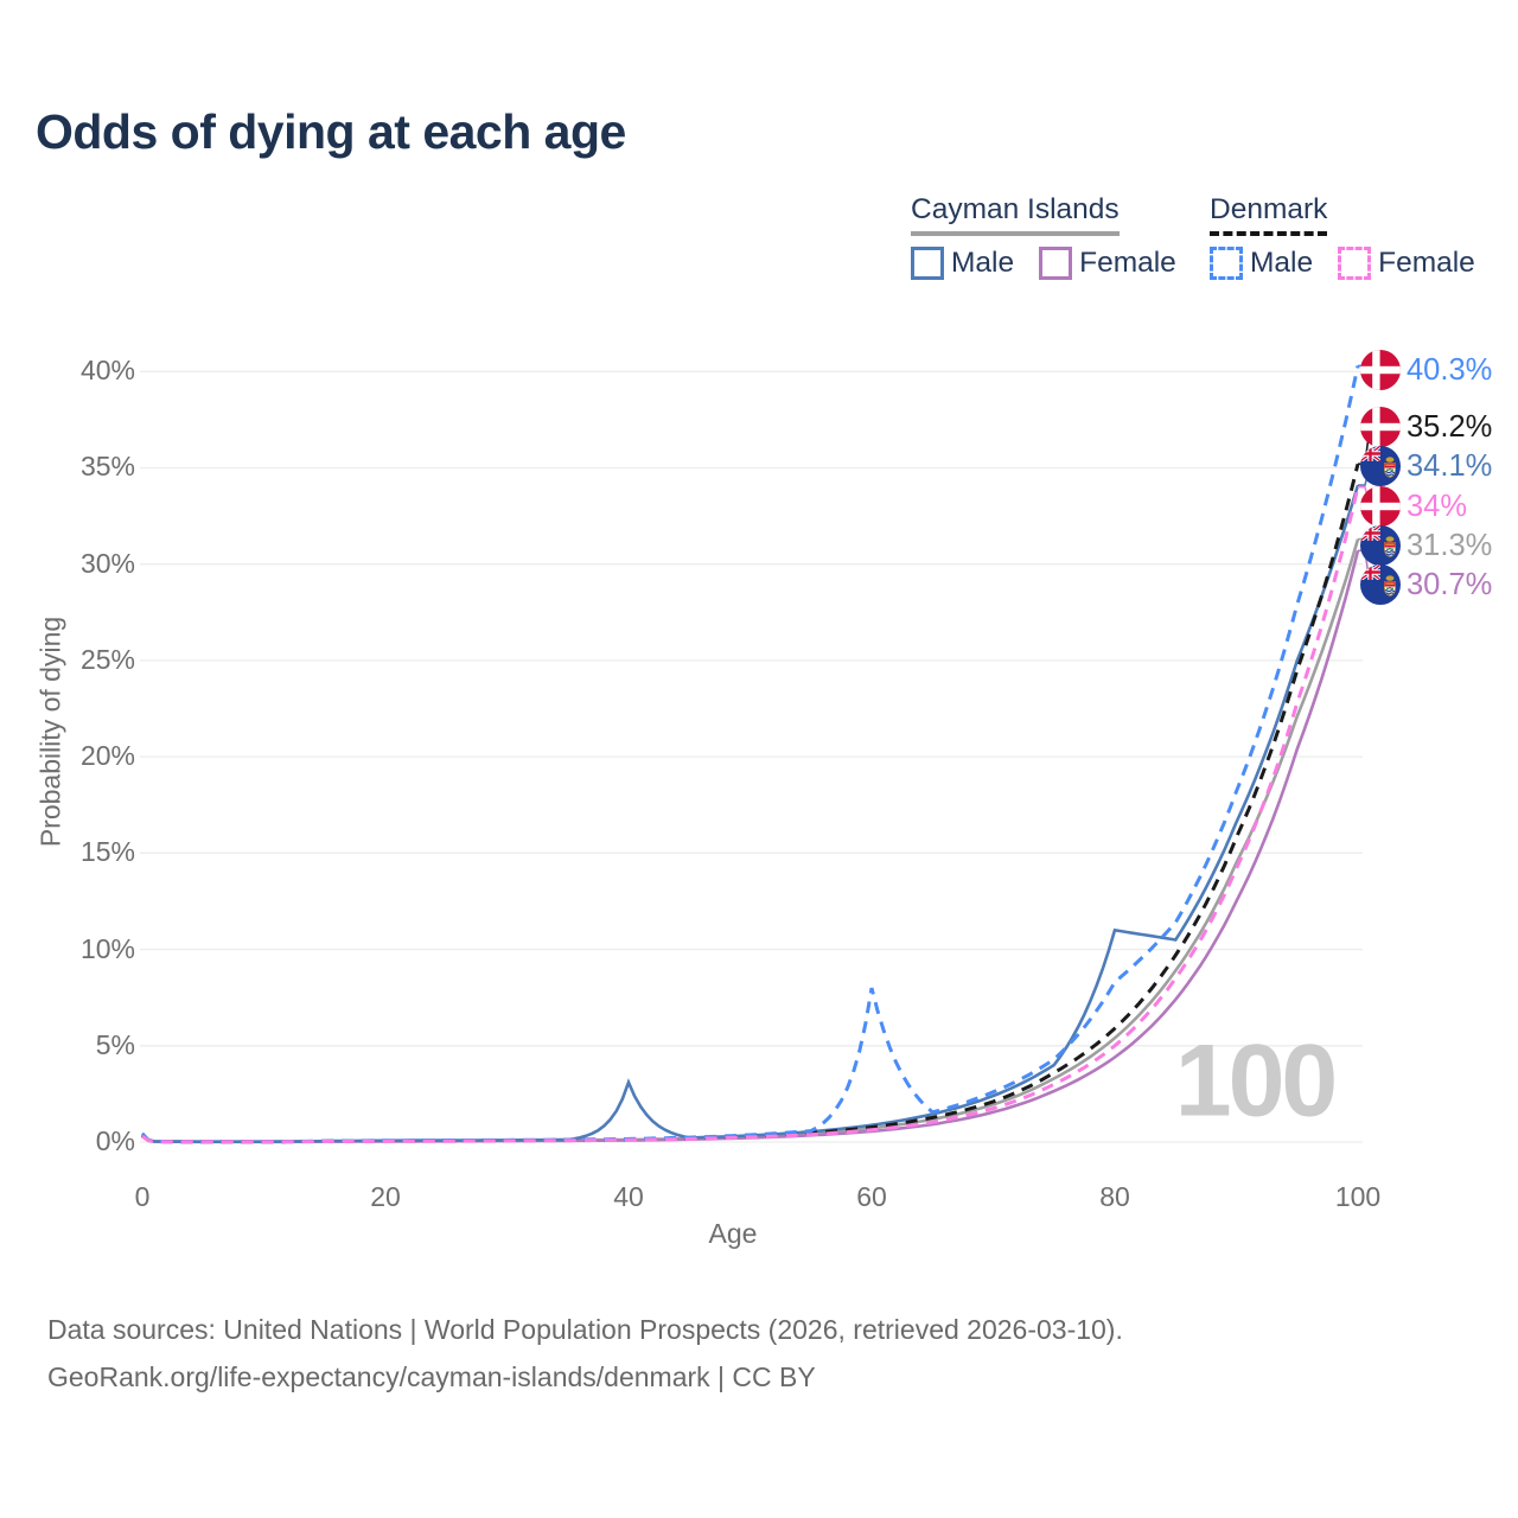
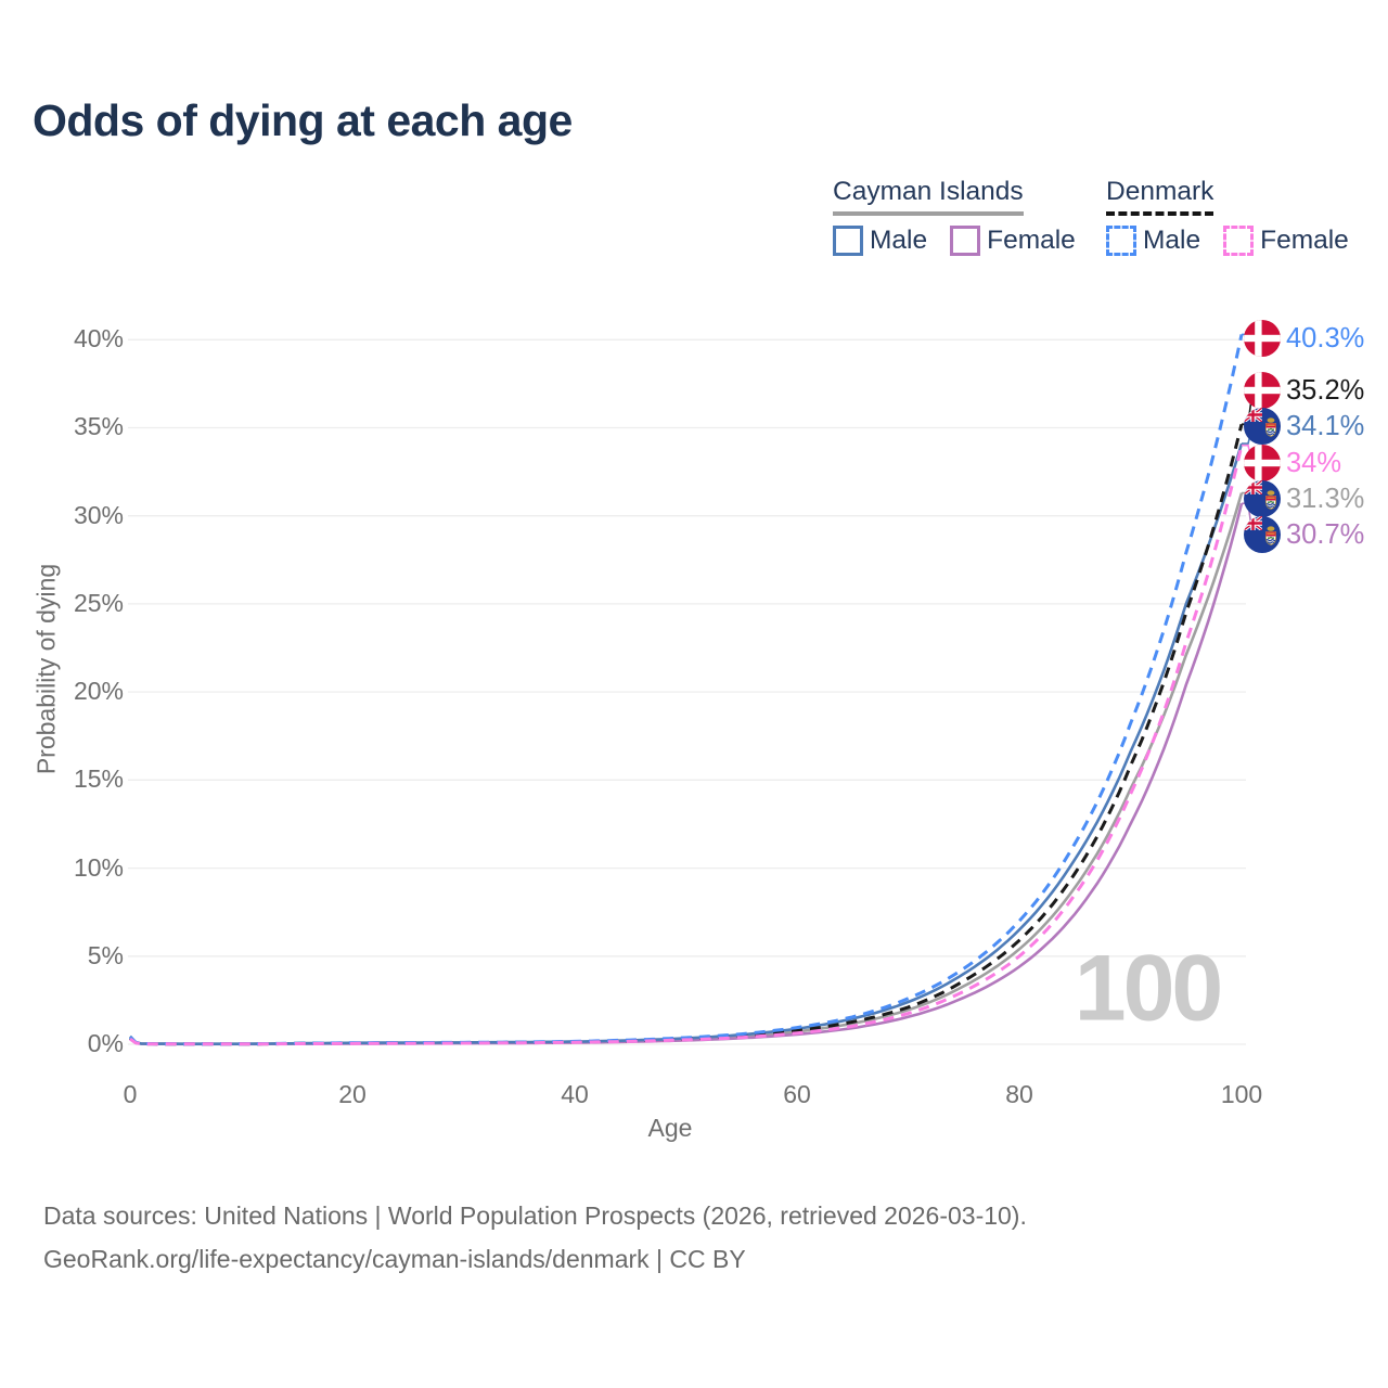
Cayman Islands Male/40: 3.1% -> 0.1%
Denmark Male/60: 8.0% -> 0.9%
Denmark Male/80: 8.3% -> 7.0%
Cayman Islands Male/80: 11.0% -> 6.5%
